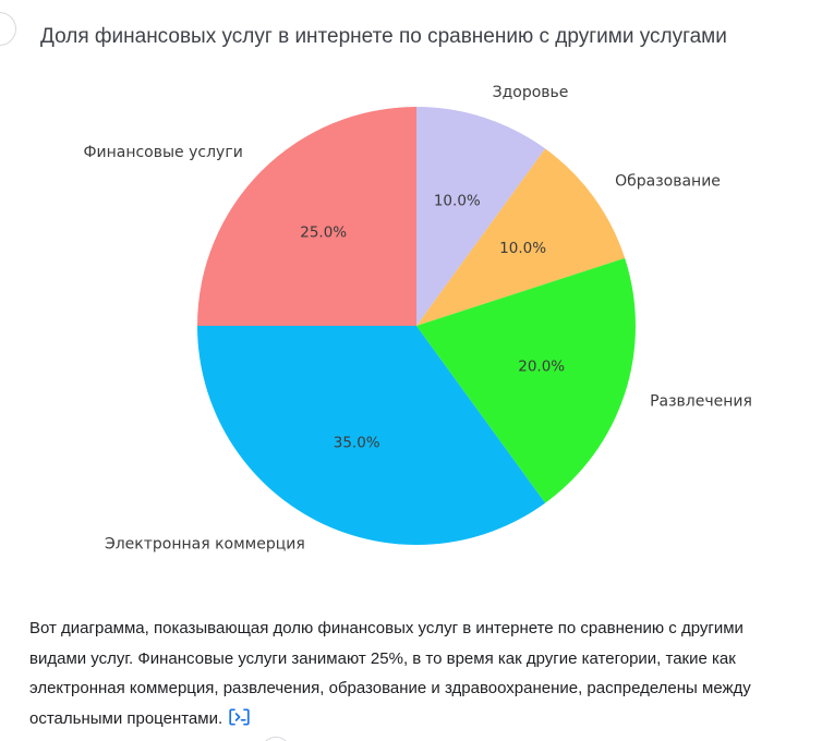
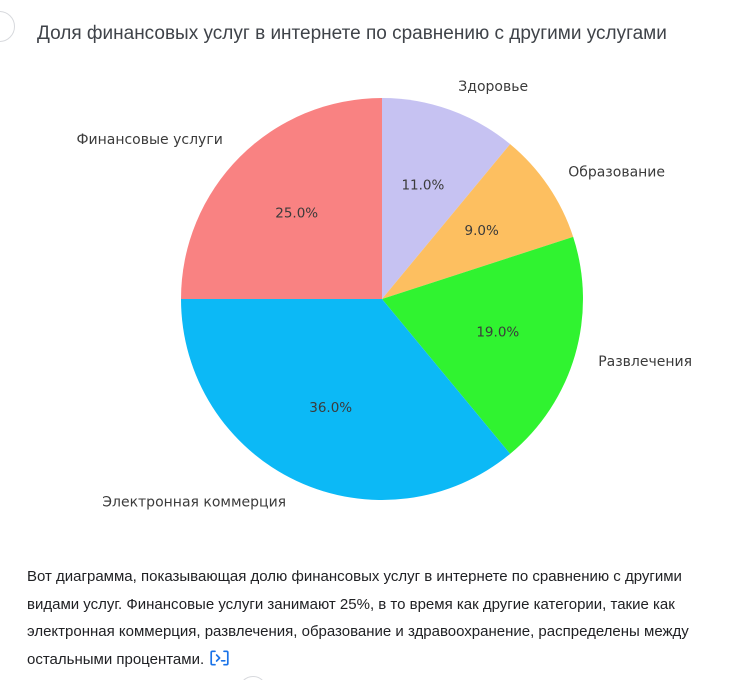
Здоровье: 10.0% -> 11.0%
Образование: 10.0% -> 9.0%
Развлечения: 20.0% -> 19.0%
Электронная коммерция: 35.0% -> 36.0%
